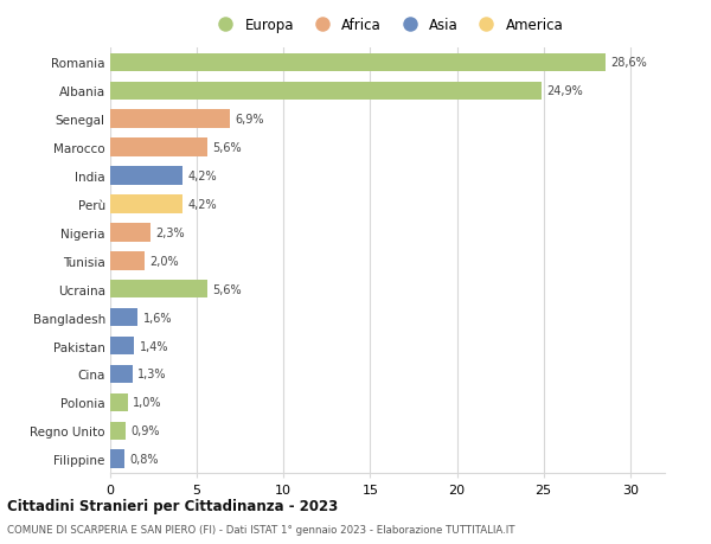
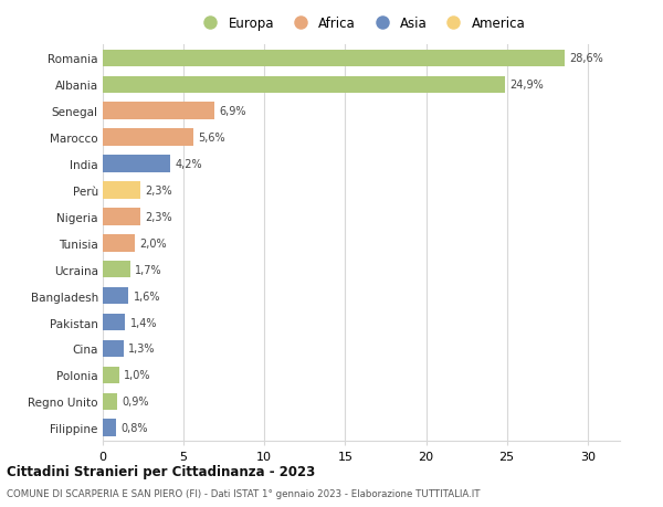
Perù: 4,2% -> 2,3%
Ucraina: 5,6% -> 1,7%
